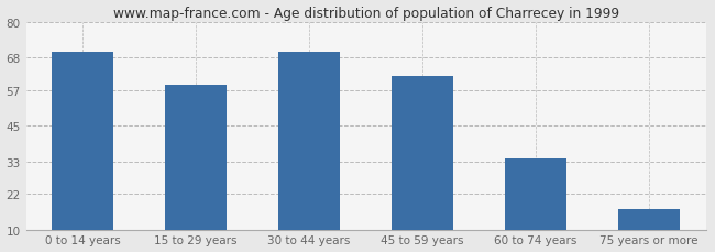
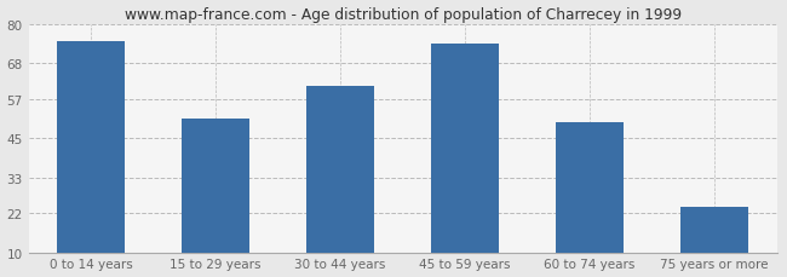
0 to 14 years: 70 -> 75
15 to 29 years: 59 -> 51
30 to 44 years: 70 -> 61
45 to 59 years: 62 -> 74
60 to 74 years: 34 -> 50
75 years or more: 17 -> 24
